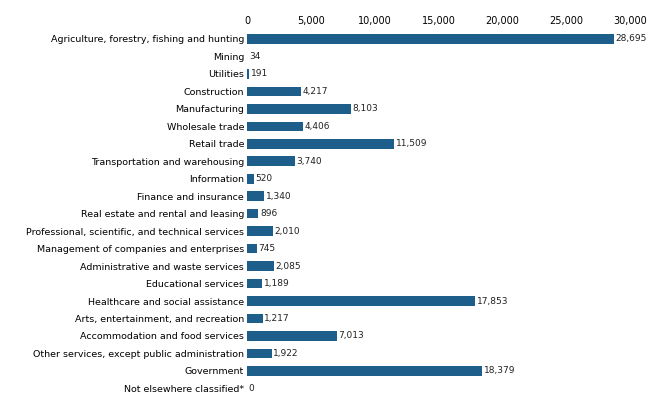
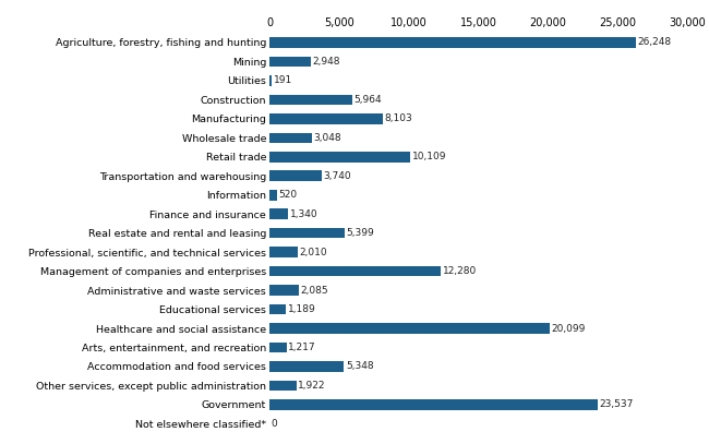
Agriculture, forestry, fishing and hunting: 28,695 -> 26,248
Mining: 34 -> 2,948
Construction: 4,217 -> 5,964
Wholesale trade: 4,406 -> 3,048
Retail trade: 11,509 -> 10,109
Real estate and rental and leasing: 896 -> 5,399
Management of companies and enterprises: 745 -> 12,280
Healthcare and social assistance: 17,853 -> 20,099
Accommodation and food services: 7,013 -> 5,348
Government: 18,379 -> 23,537
